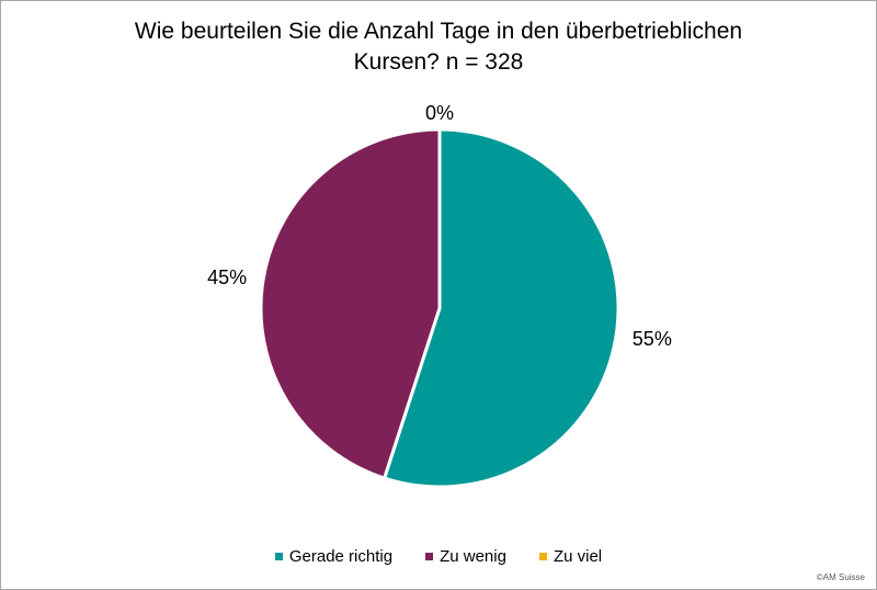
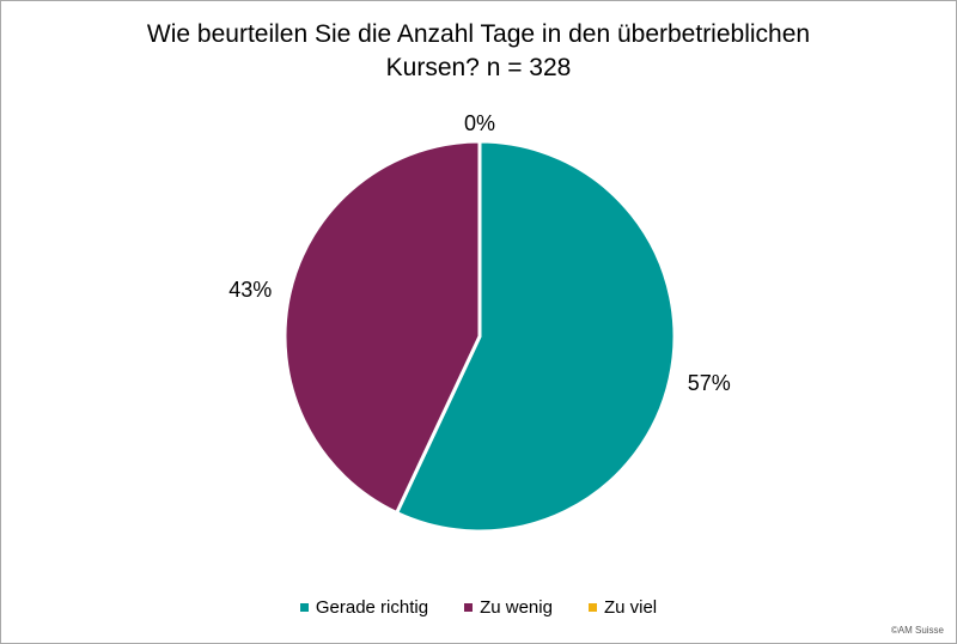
Gerade richtig: 55% -> 57%
Zu wenig: 45% -> 43%
